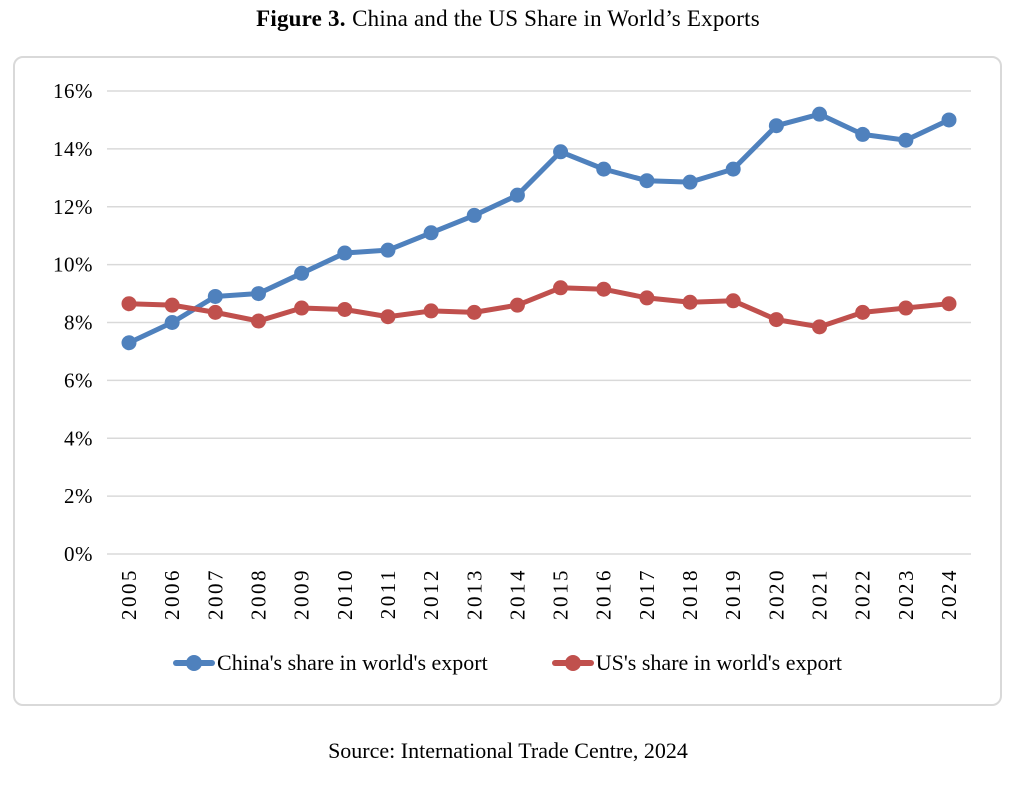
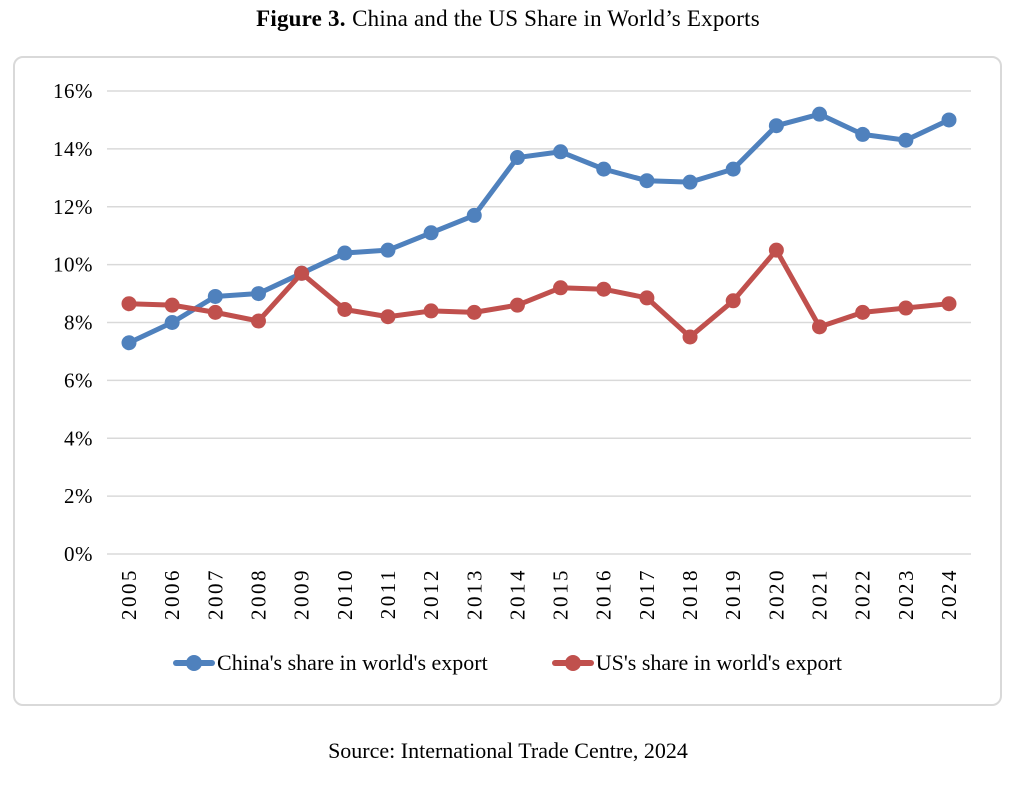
US's share in world's export/2009: 8.5% -> 9.7%
China's share in world's export/2014: 12.4% -> 13.7%
US's share in world's export/2018: 8.7% -> 7.5%
US's share in world's export/2020: 8.1% -> 10.5%
